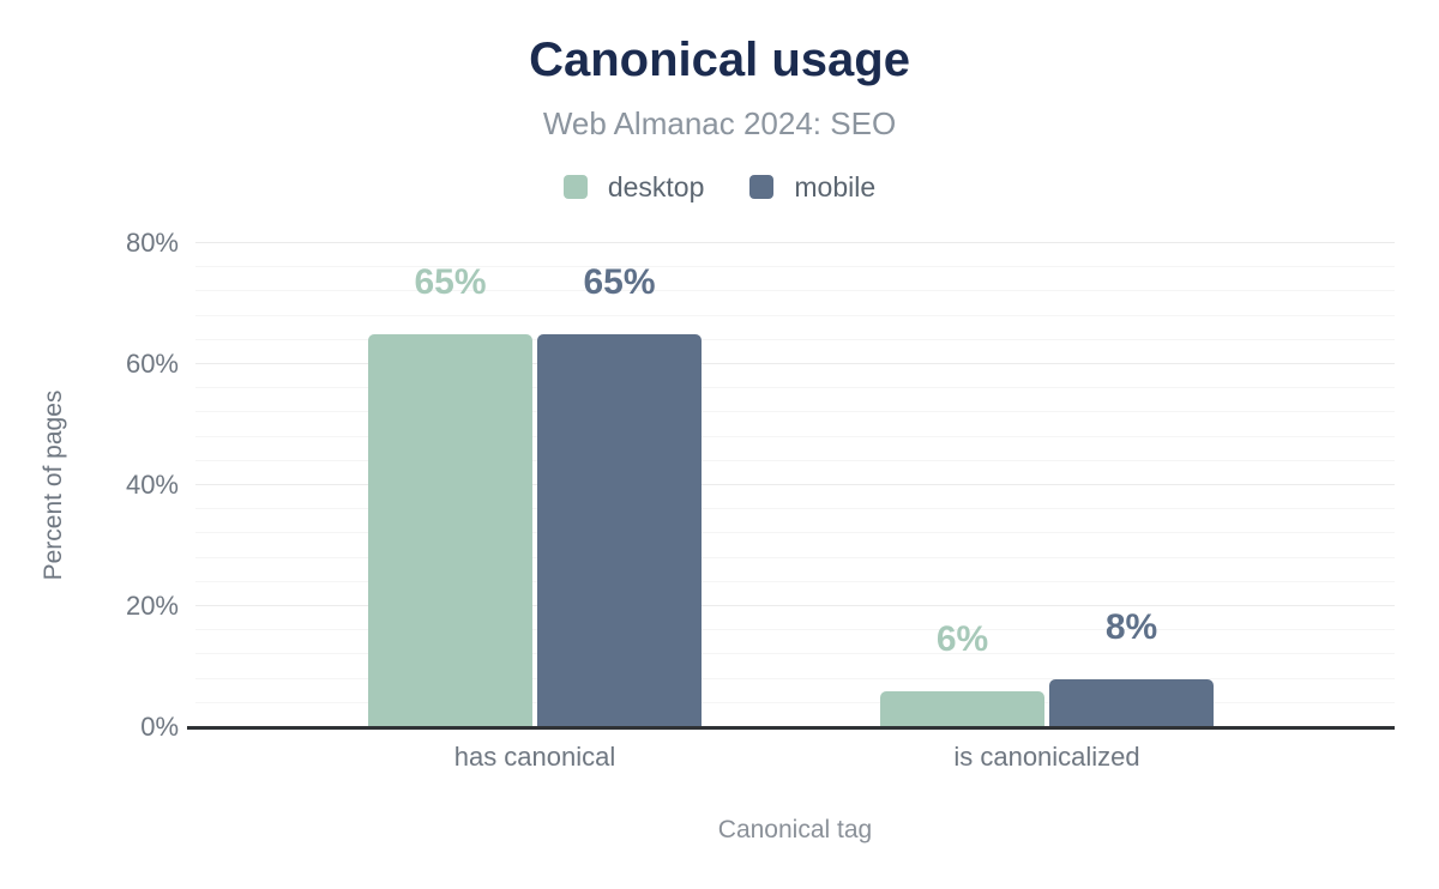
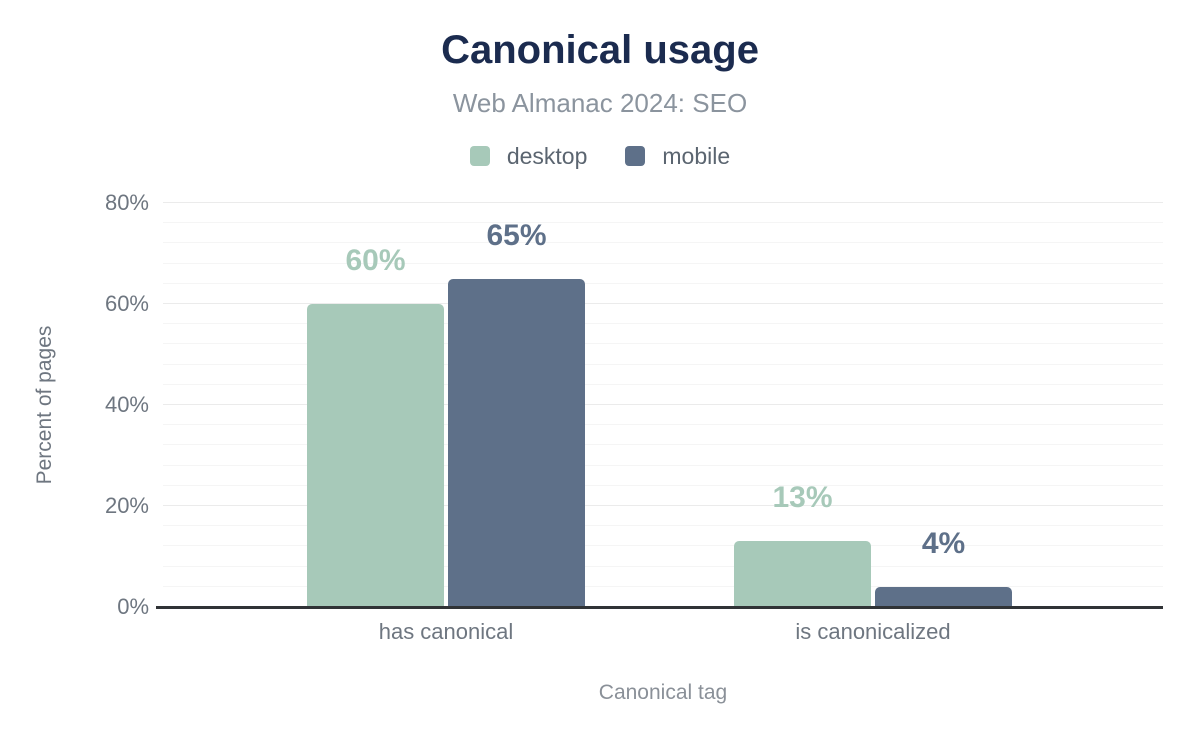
desktop/has canonical: 65% -> 60%
desktop/is canonicalized: 6% -> 13%
mobile/is canonicalized: 8% -> 4%
